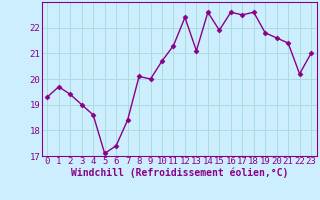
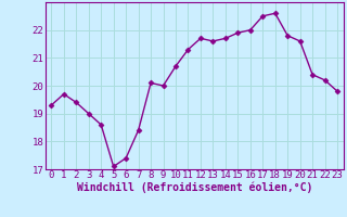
12: 22.4 -> 21.7
13: 21.1 -> 21.6
14: 22.6 -> 21.7
16: 22.6 -> 22.0
21: 21.4 -> 20.4
23: 21.0 -> 19.8
